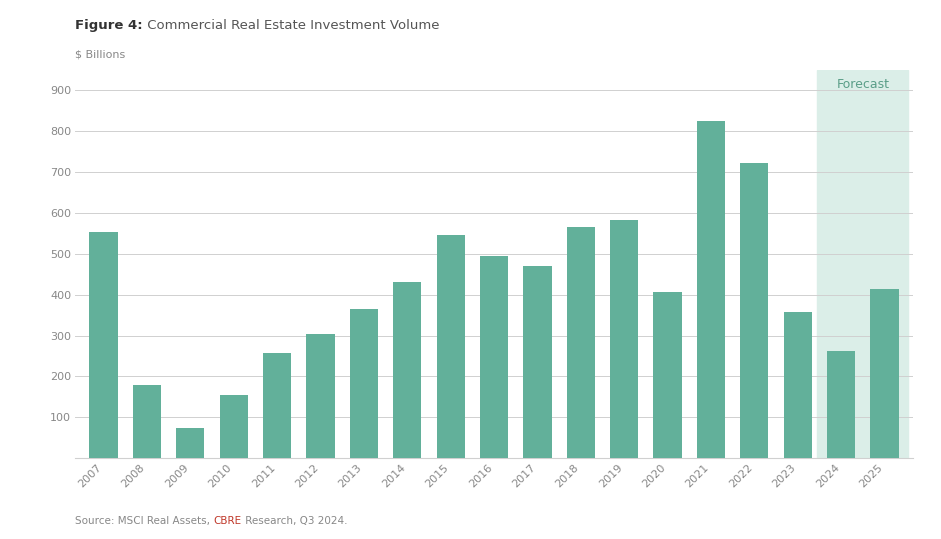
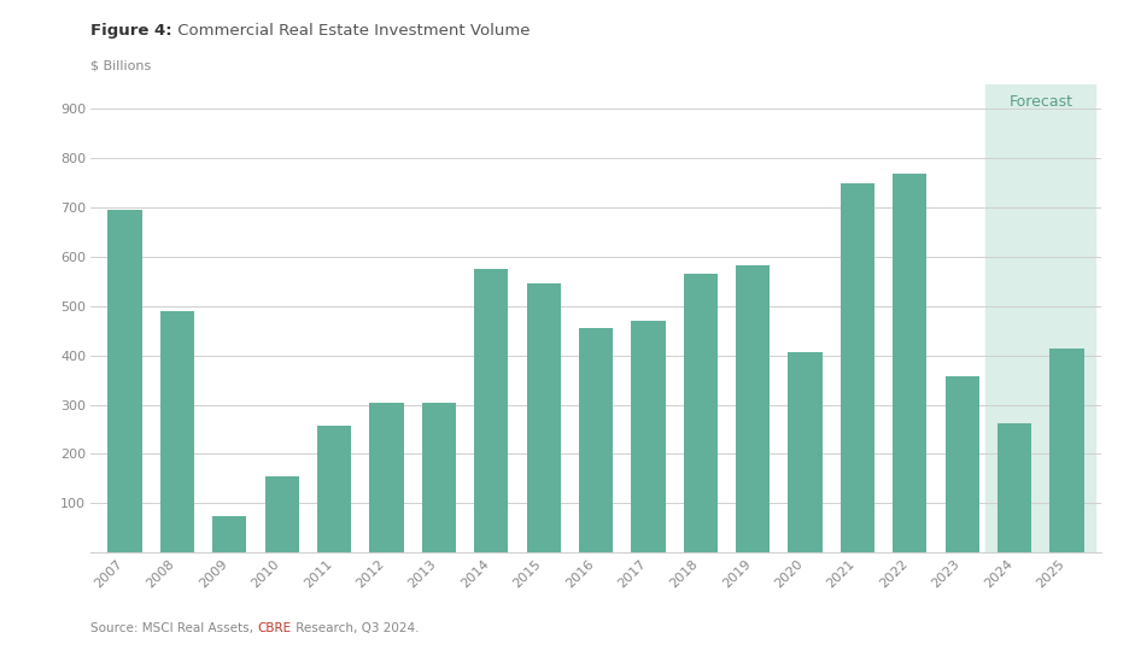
2007: 553 -> 695
2008: 178 -> 490
2013: 365 -> 305
2014: 432 -> 575
2016: 496 -> 455
2021: 825 -> 750
2022: 722 -> 770
